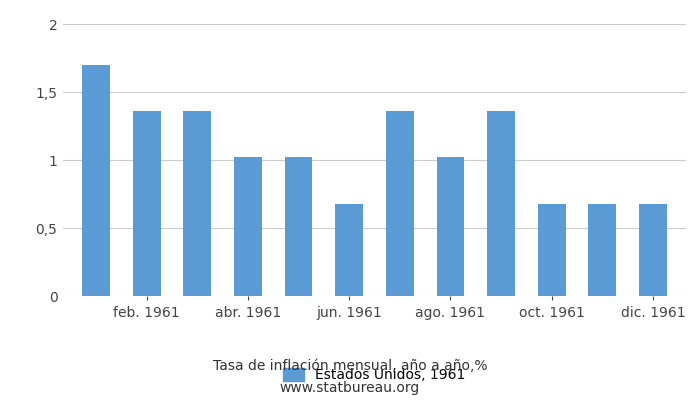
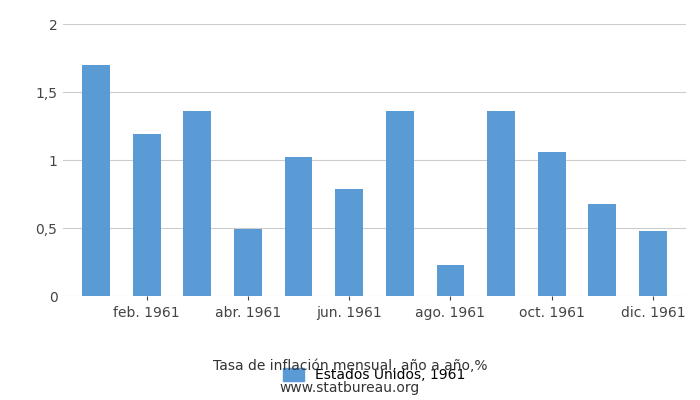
feb. 1961: 1,36 -> 1,19
abr. 1961: 1,02 -> 0,49
jun. 1961: 0,68 -> 0,79
ago. 1961: 1,02 -> 0,23
oct. 1961: 0,68 -> 1,06
dic. 1961: 0,68 -> 0,48
